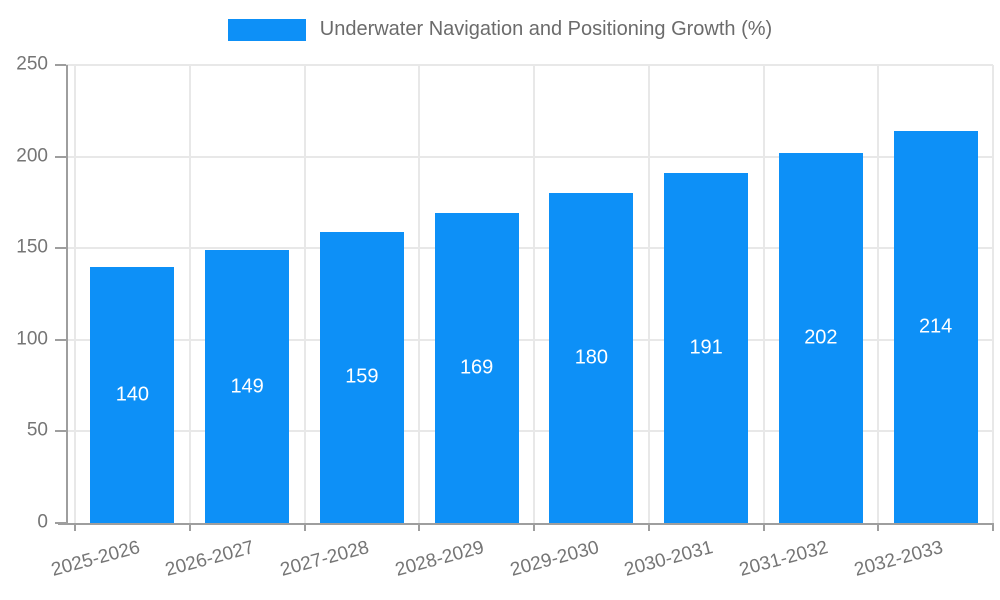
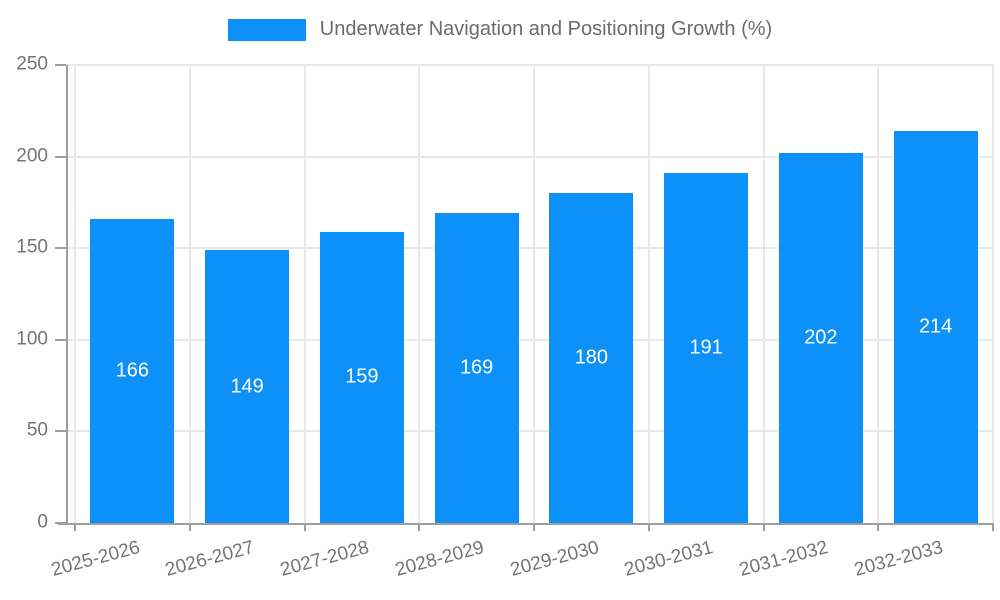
2025-2026: 140 -> 166
